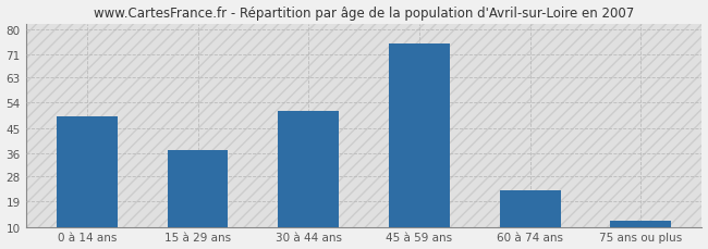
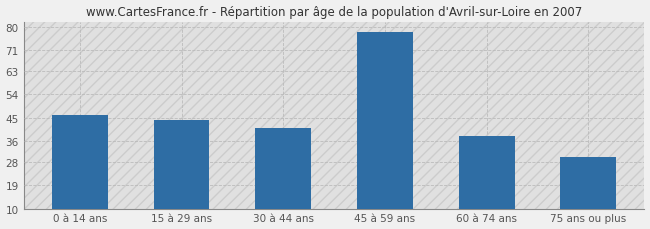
0 à 14 ans: 49 -> 46
15 à 29 ans: 37 -> 44
30 à 44 ans: 51 -> 41
45 à 59 ans: 75 -> 78
60 à 74 ans: 23 -> 38
75 ans ou plus: 12 -> 30
